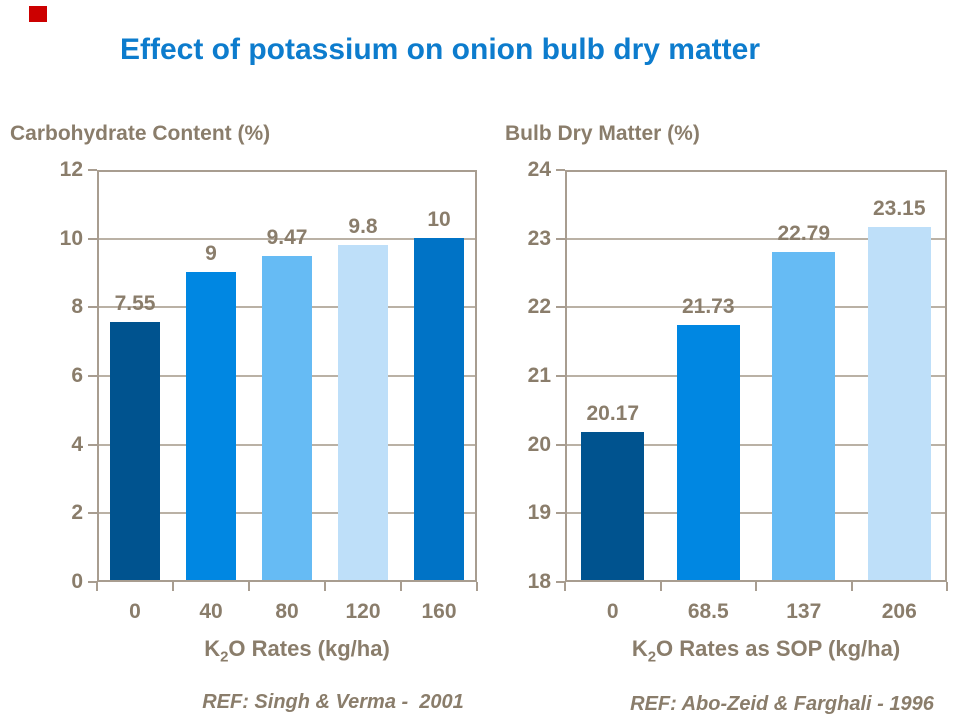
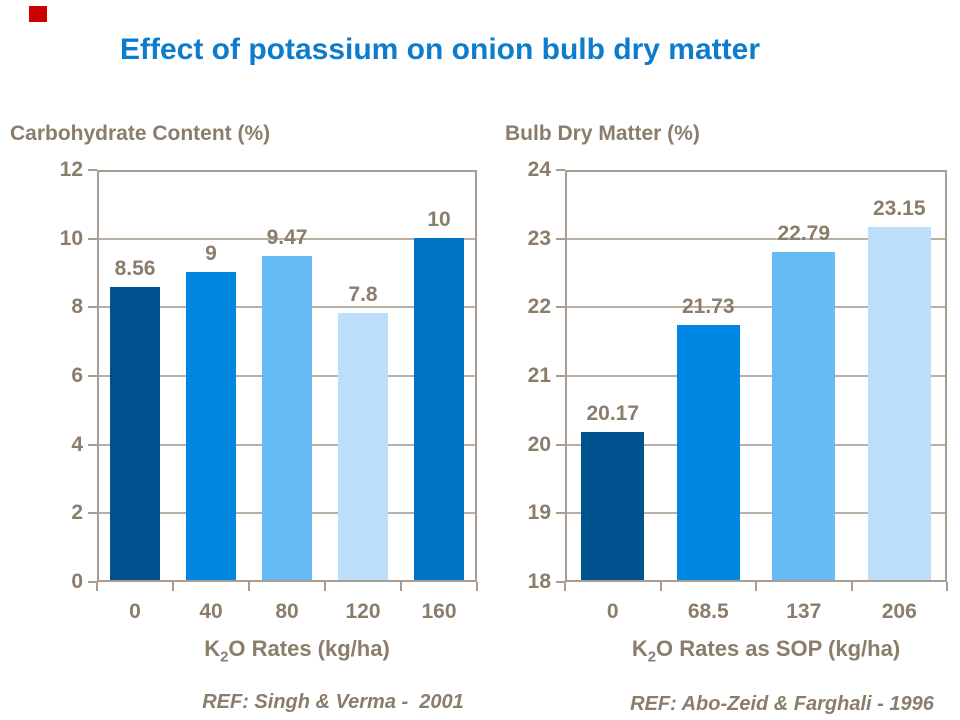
Carbohydrate Content (%)/0: 7.55 -> 8.56
Carbohydrate Content (%)/120: 9.8 -> 7.8
